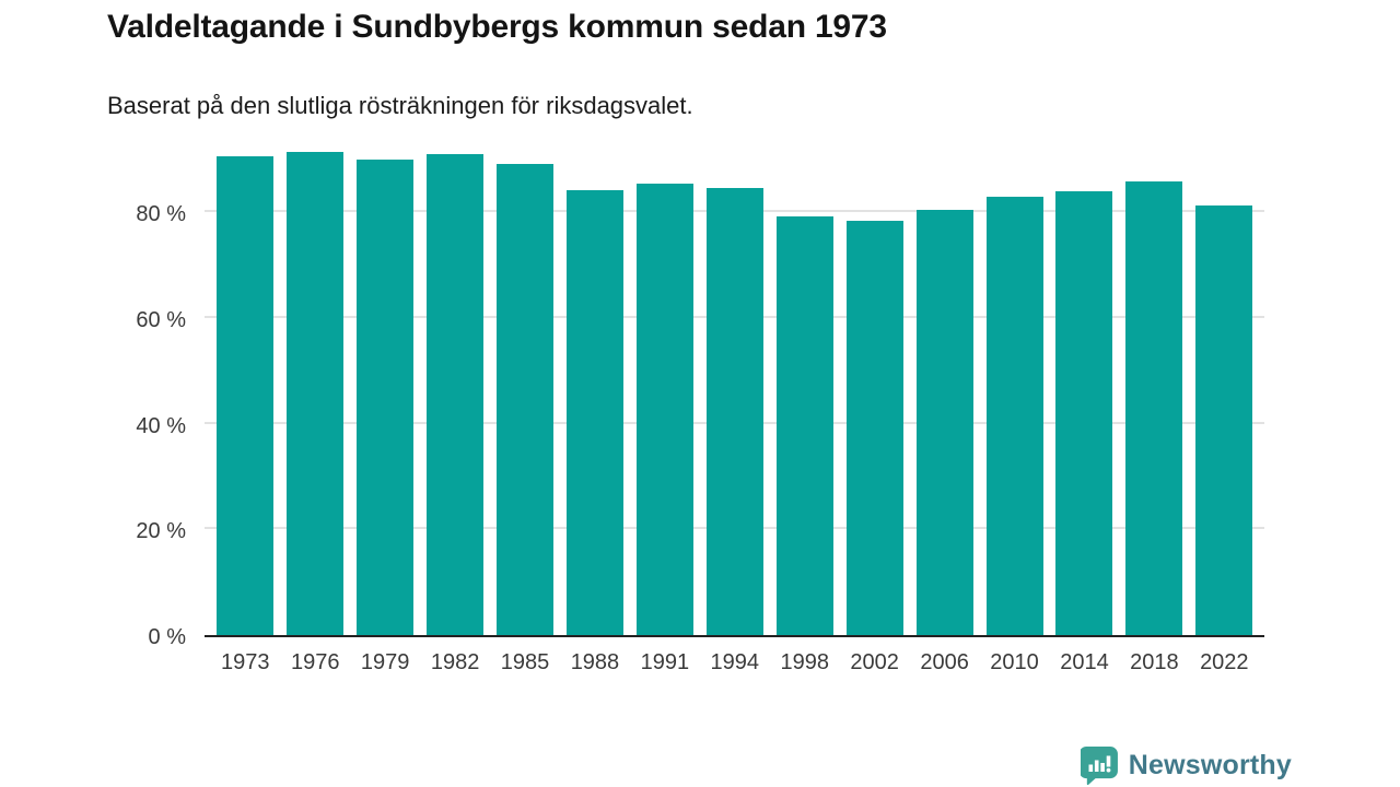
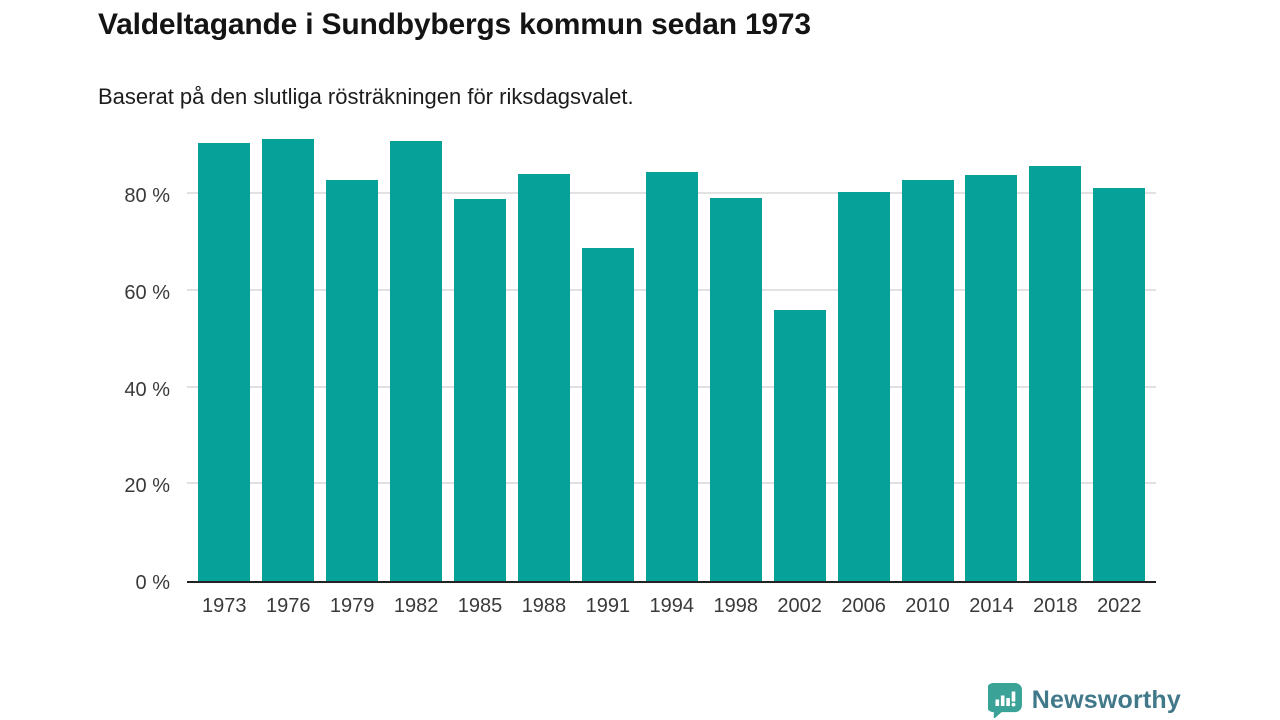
1979: 90% -> 83%
1985: 89% -> 79%
1991: 85% -> 69%
2002: 78% -> 56%
